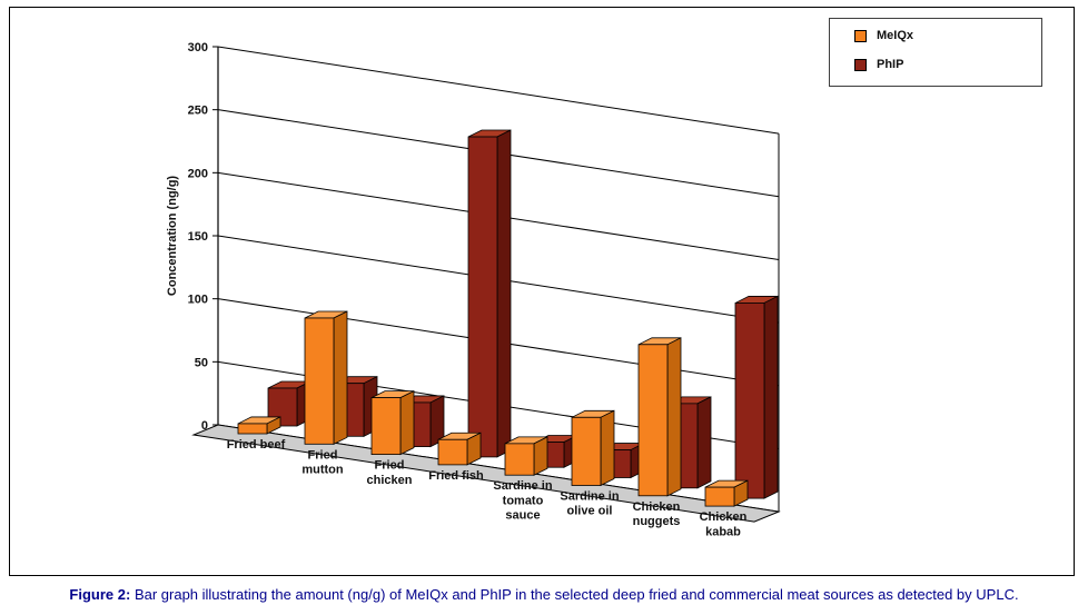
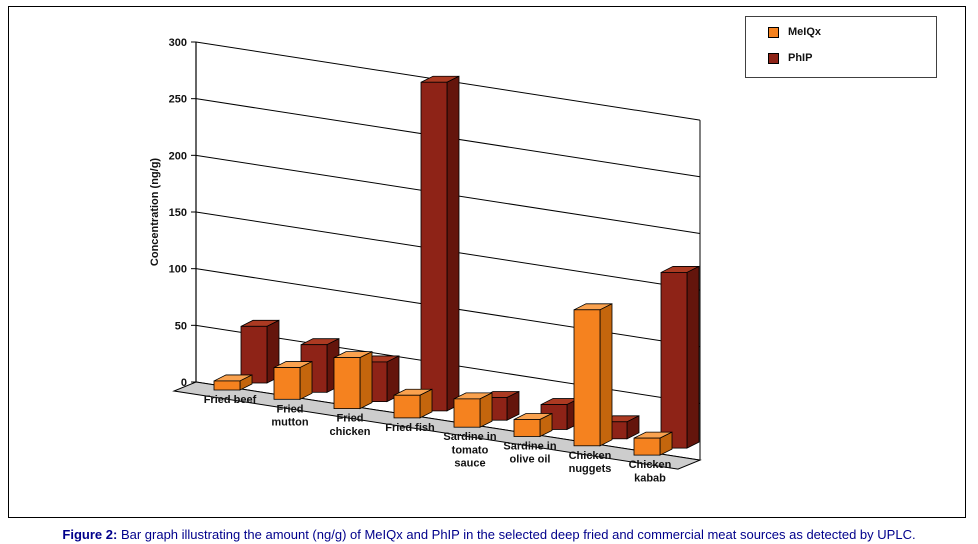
PhIP/Fried beef: 30 -> 50
MeIQx/Fried mutton: 100 -> 28
PhIP/Fried fish: 254 -> 290
MeIQx/Sardine in olive oil: 54 -> 15
PhIP/Chicken nuggets: 67 -> 15
